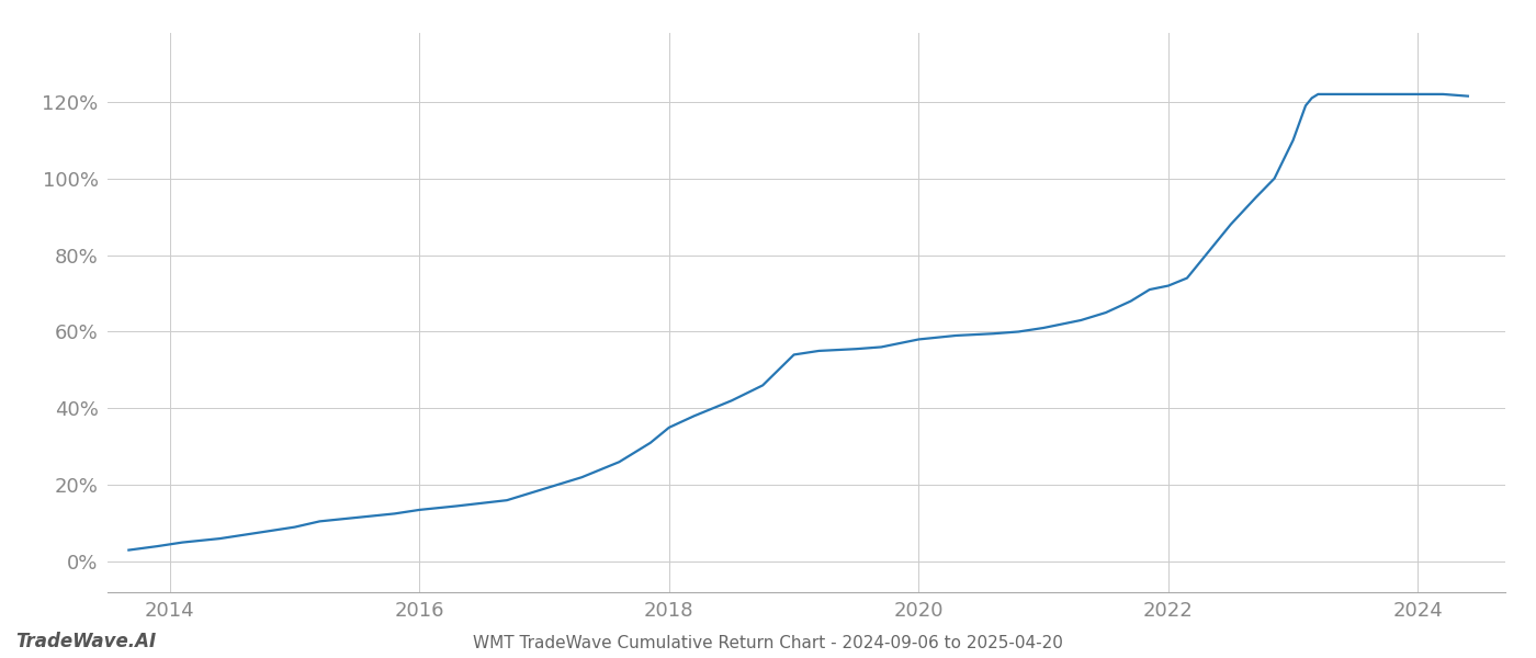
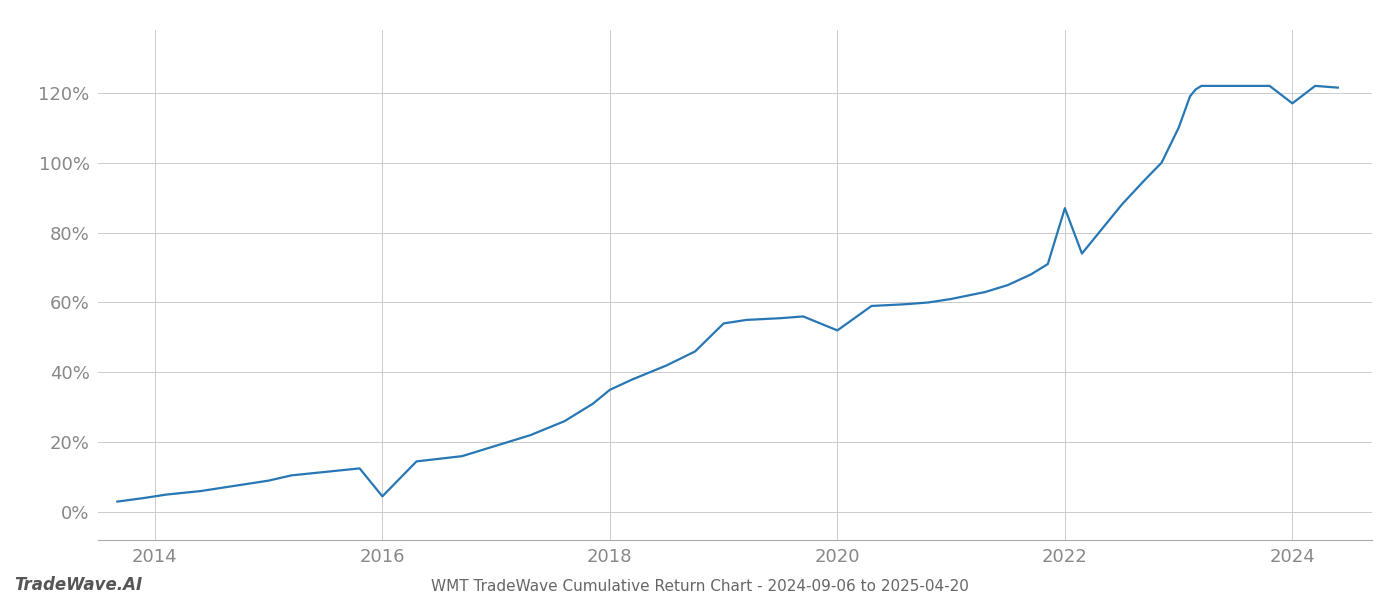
2016: 13.5% -> 4.5%
2020: 58.0% -> 52.0%
2022: 72.0% -> 87.0%
2024: 122.0% -> 117.0%
